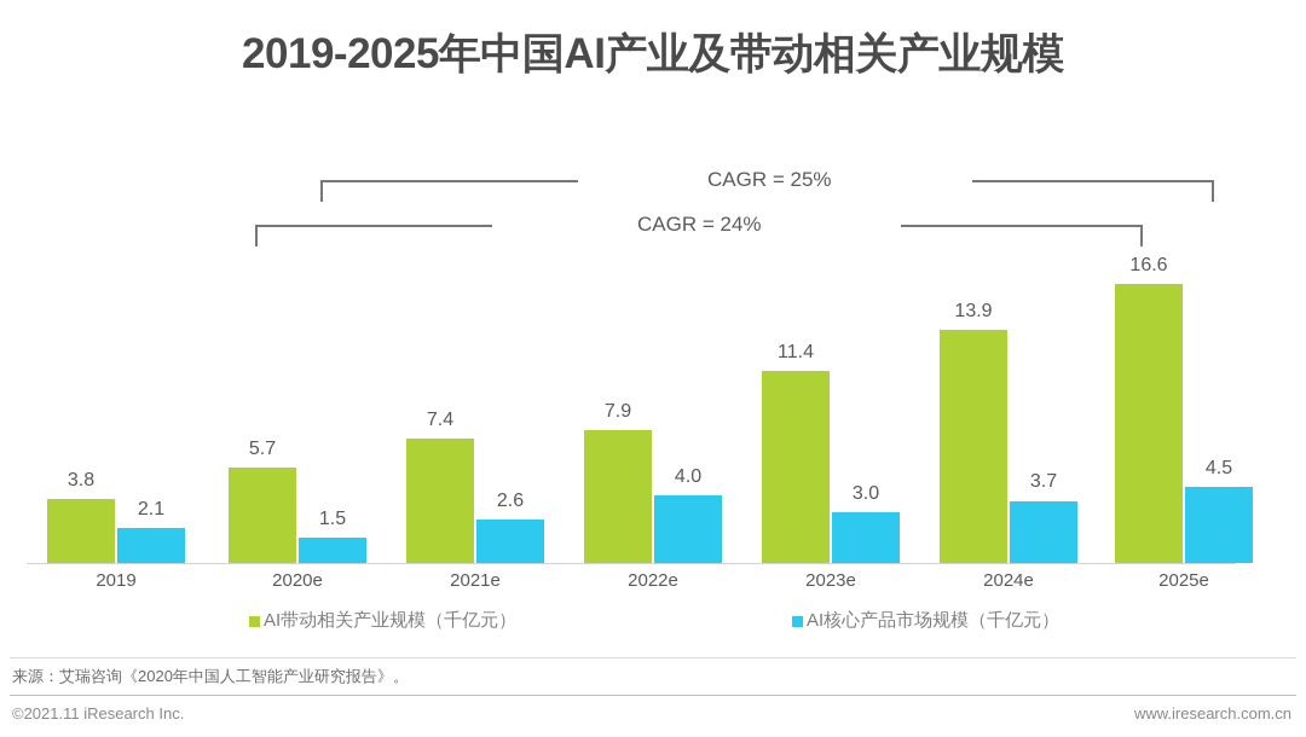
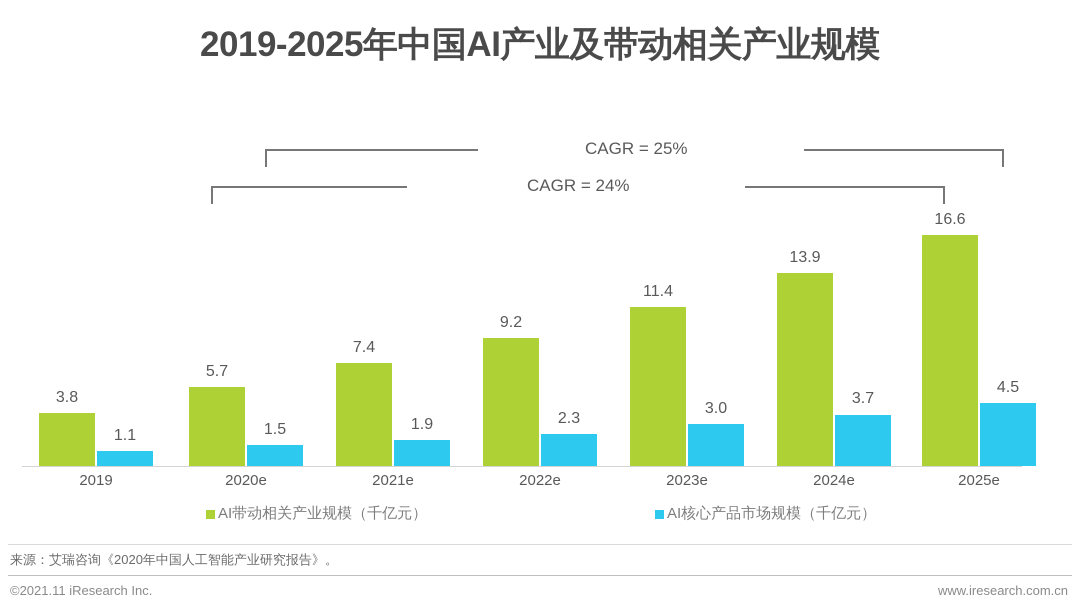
AI核心产品市场规模（千亿元）/2019: 2.1 -> 1.1
AI核心产品市场规模（千亿元）/2021e: 2.6 -> 1.9
AI带动相关产业规模（千亿元）/2022e: 7.9 -> 9.2
AI核心产品市场规模（千亿元）/2022e: 4.0 -> 2.3
